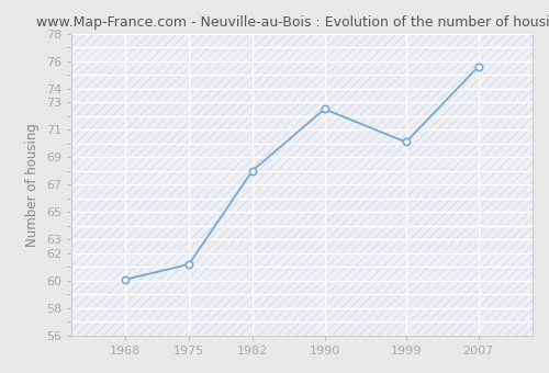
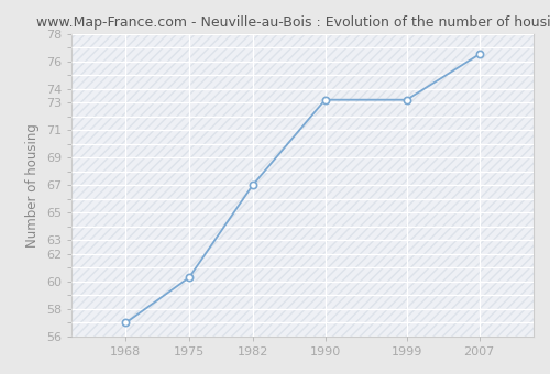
1968: 60.1 -> 57.0
1975: 61.2 -> 60.3
1982: 68.0 -> 67.0
1990: 72.5 -> 73.2
1999: 70.1 -> 73.2
2007: 75.6 -> 76.5
